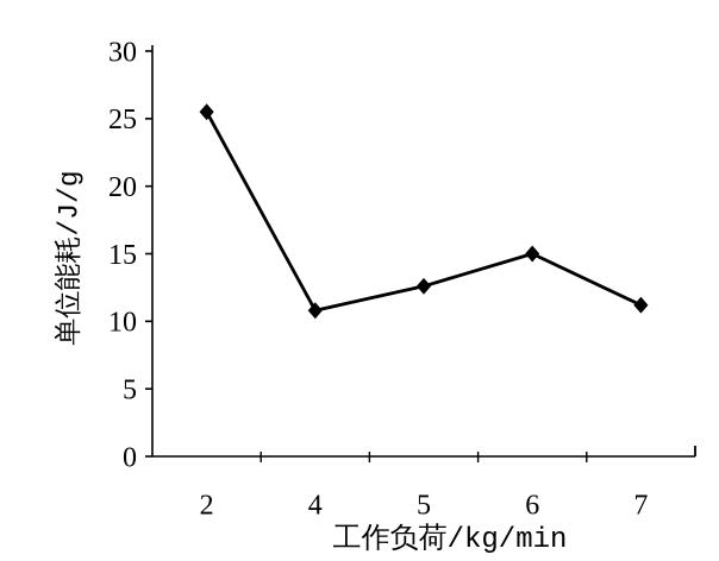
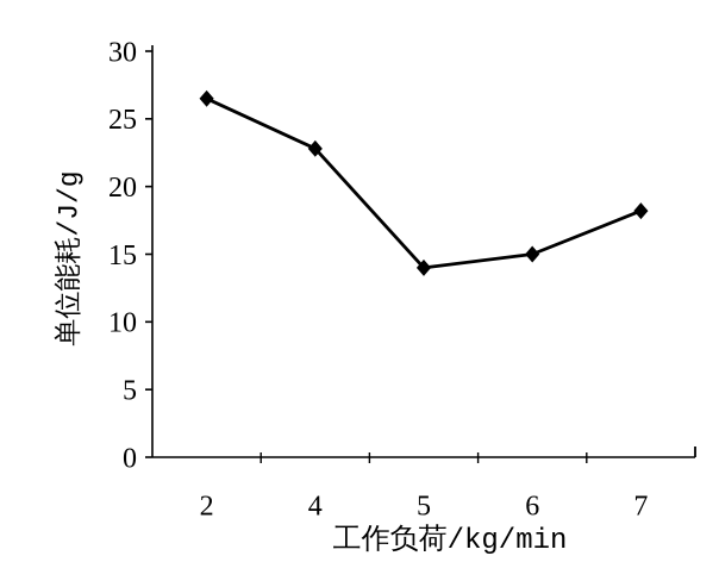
2: 25.5 -> 26.5
4: 10.8 -> 22.8
5: 12.6 -> 14.0
7: 11.2 -> 18.2
